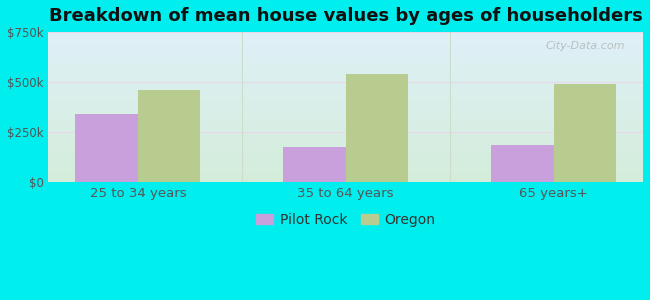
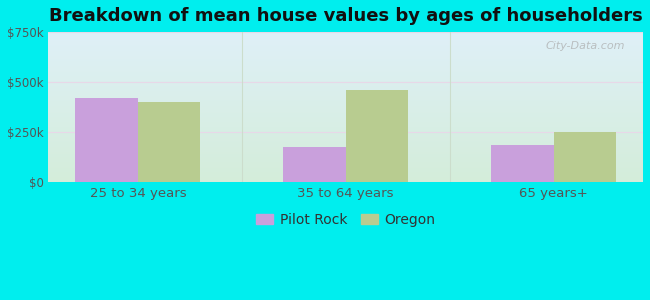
Pilot Rock/25 to 34 years: $340k -> $420k
Oregon/25 to 34 years: $460k -> $400k
Oregon/35 to 64 years: $540k -> $460k
Oregon/65 years+: $490k -> $250k
